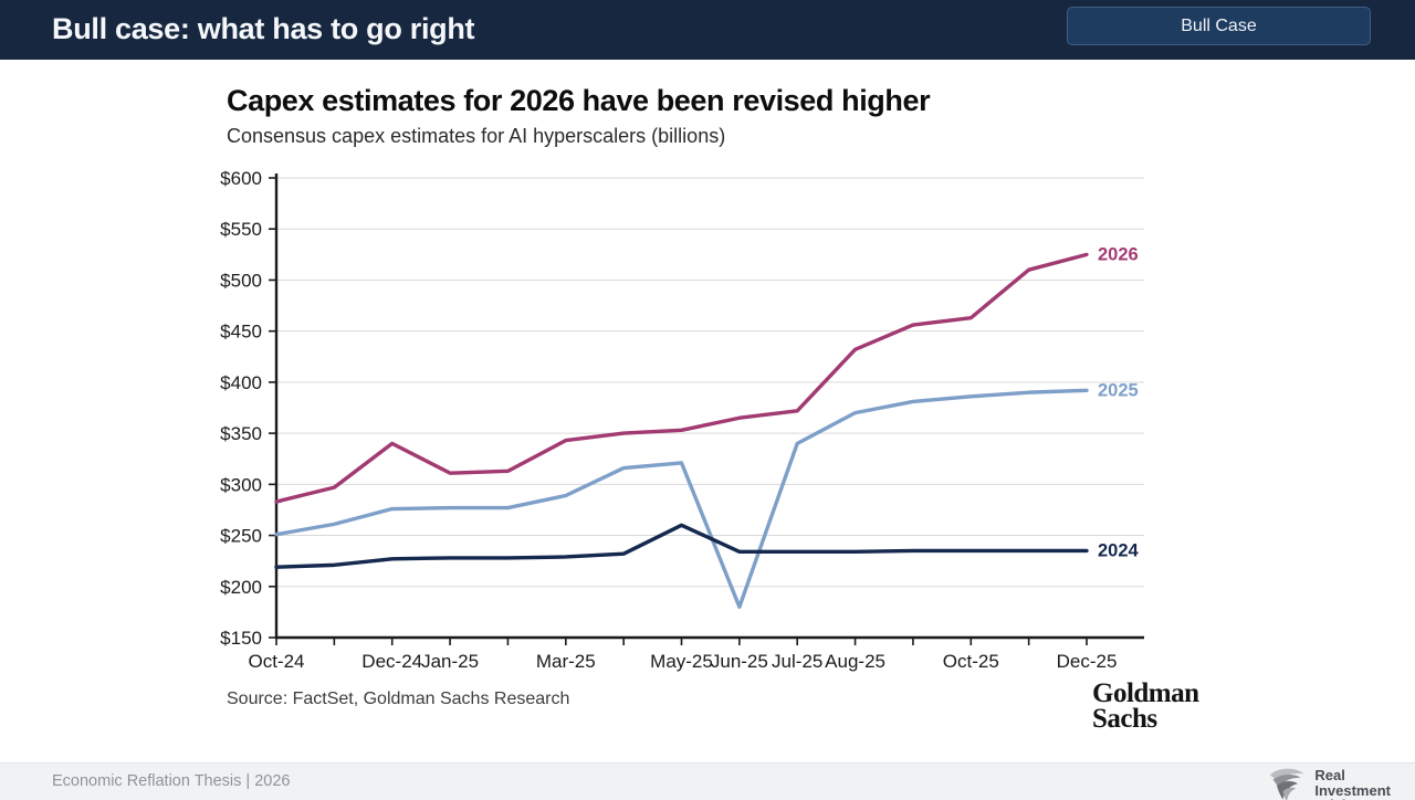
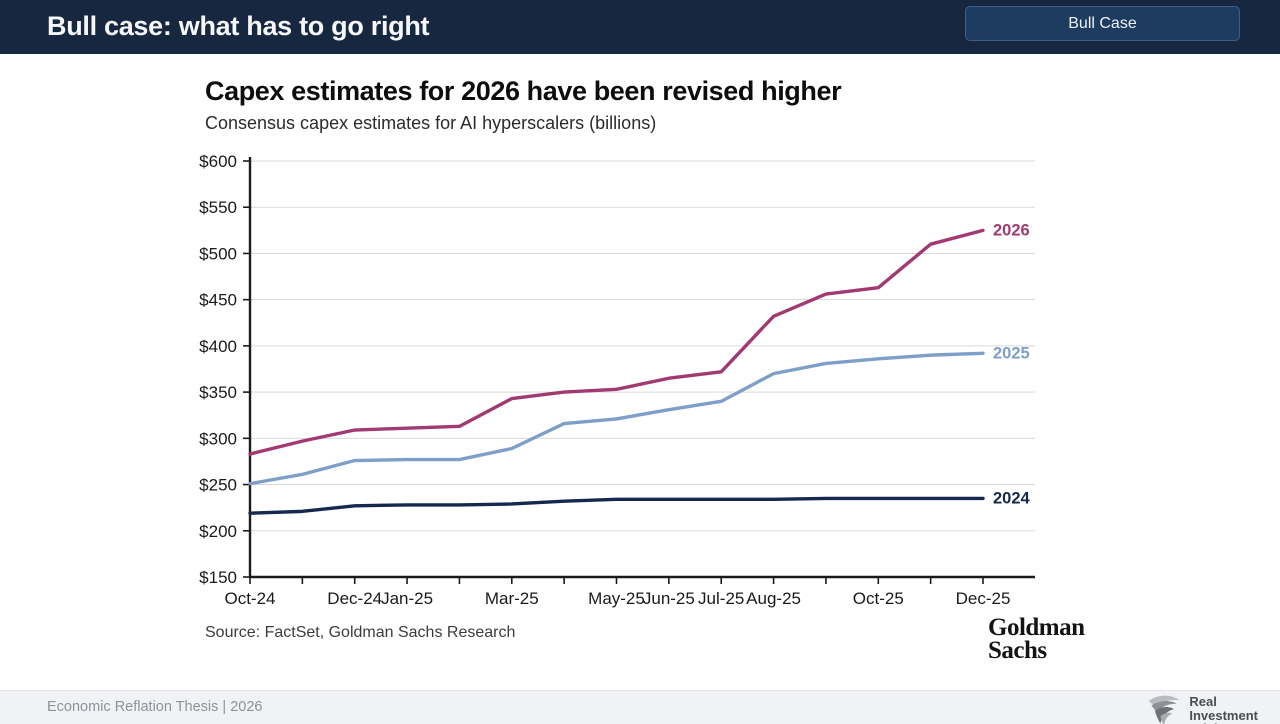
2026/Dec-24: $340 -> $310
2024/May-25: $260 -> $230
2025/Jun-25: $180 -> $330
